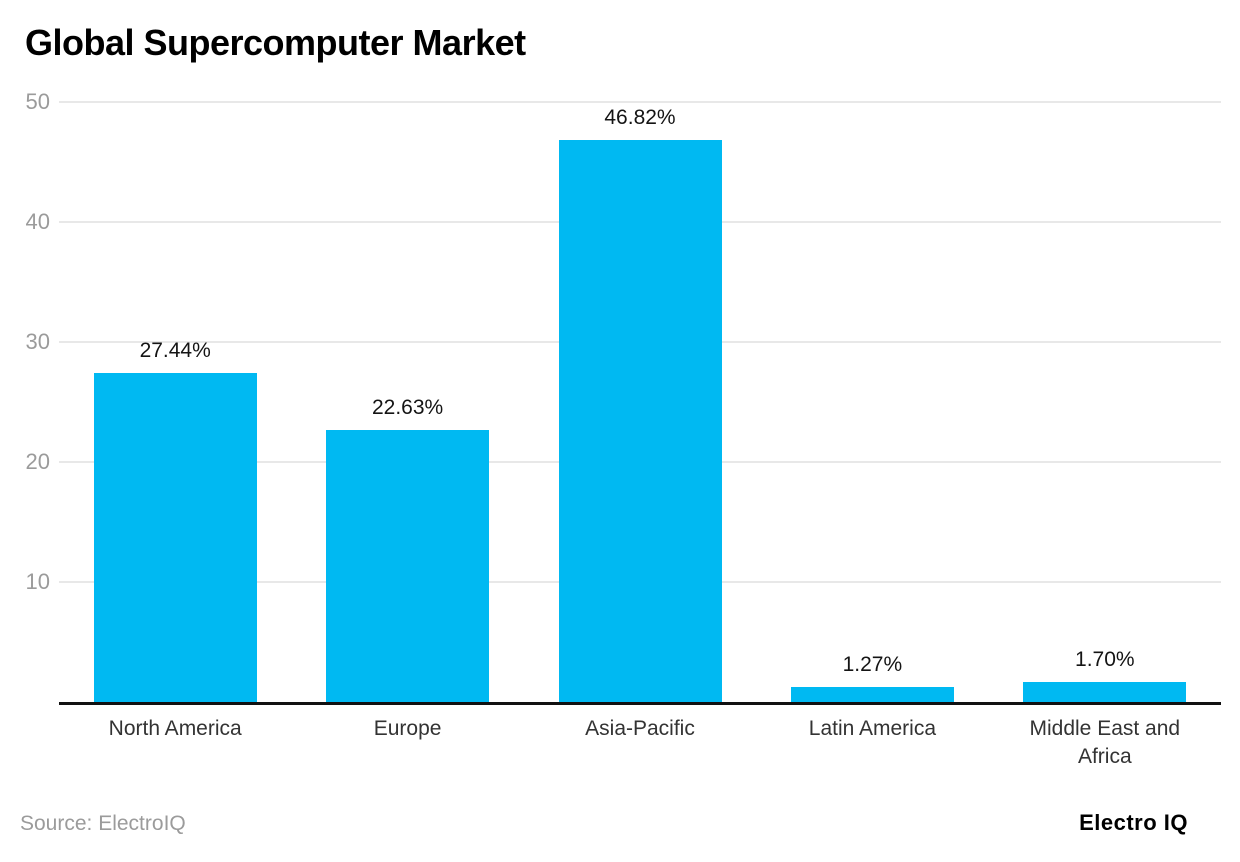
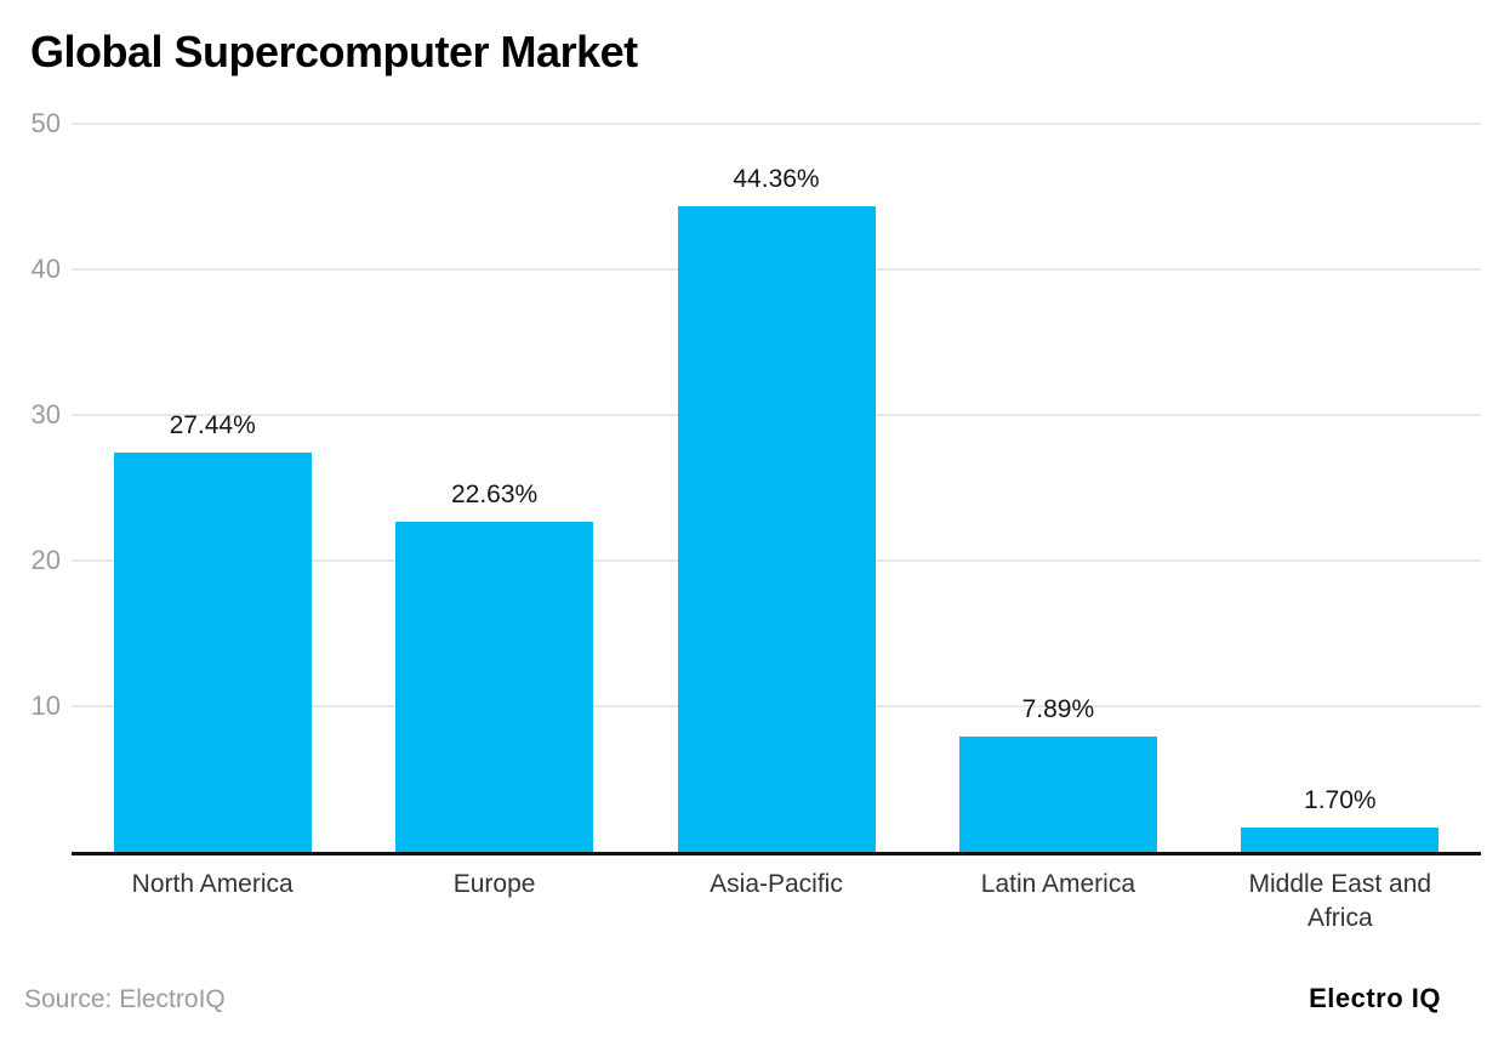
Asia-Pacific: 46.82% -> 44.36%
Latin America: 1.27% -> 7.89%
